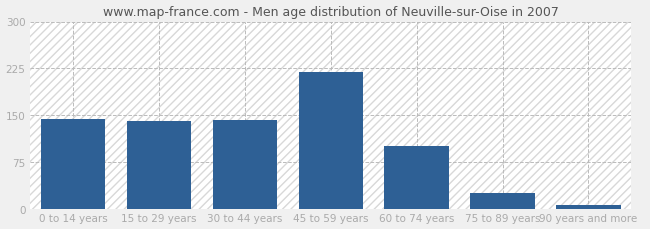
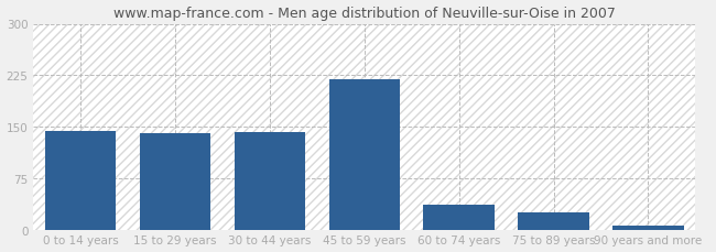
60 to 74 years: 100 -> 36
